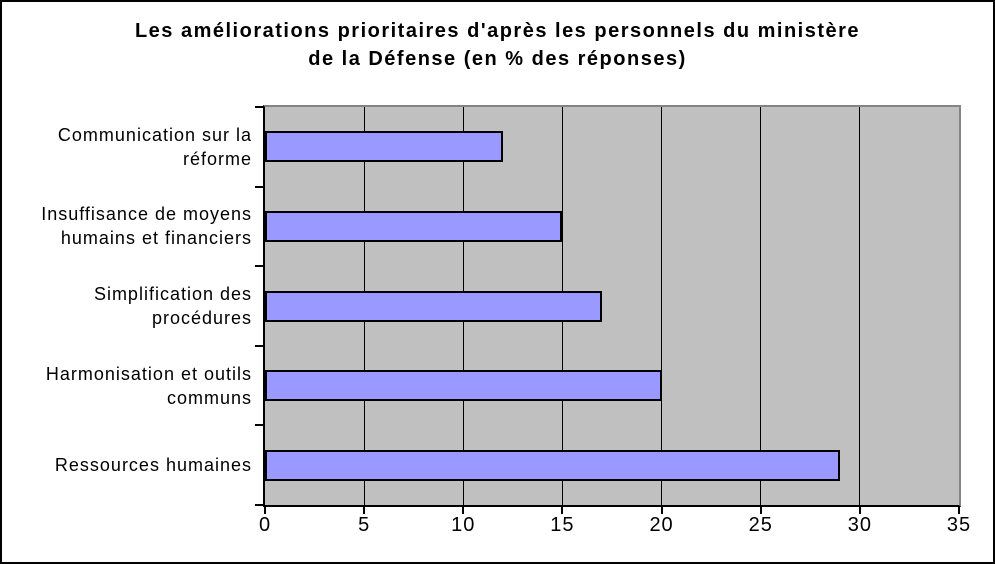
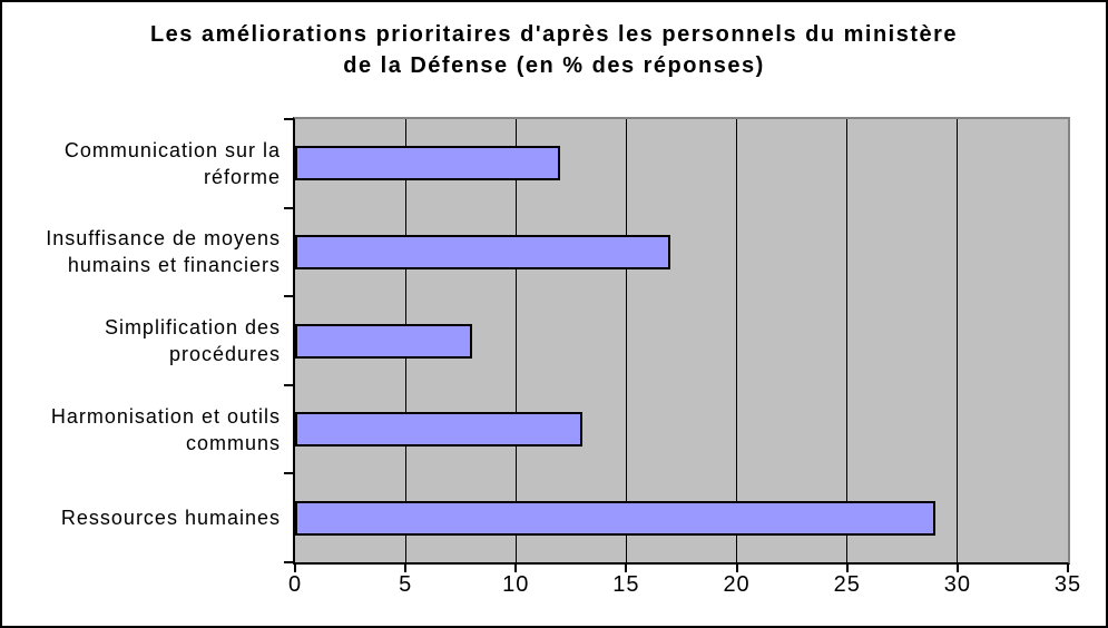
Insuffisance de moyens humains et financiers: 15 -> 17
Simplification des procédures: 17 -> 8
Harmonisation et outils communs: 20 -> 13
